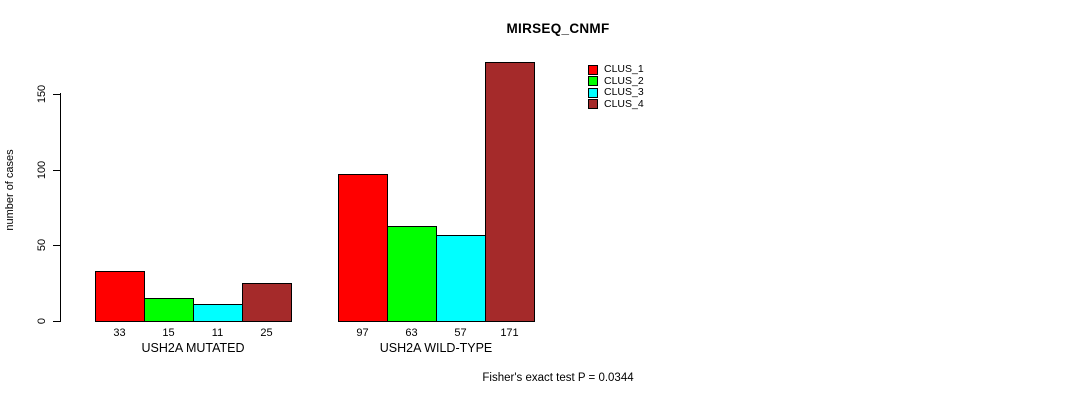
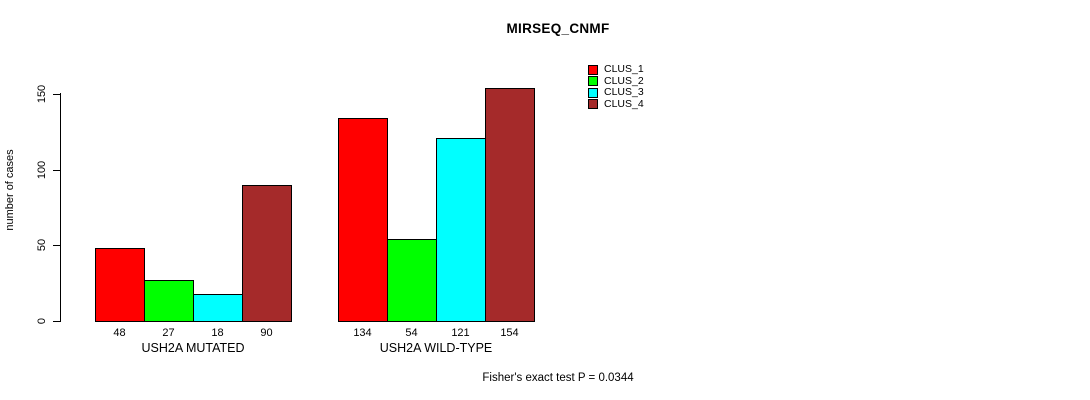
CLUS_1/USH2A MUTATED: 33 -> 48
CLUS_2/USH2A MUTATED: 15 -> 27
CLUS_3/USH2A MUTATED: 11 -> 18
CLUS_4/USH2A MUTATED: 25 -> 90
CLUS_1/USH2A WILD-TYPE: 97 -> 134
CLUS_2/USH2A WILD-TYPE: 63 -> 54
CLUS_3/USH2A WILD-TYPE: 57 -> 121
CLUS_4/USH2A WILD-TYPE: 171 -> 154
